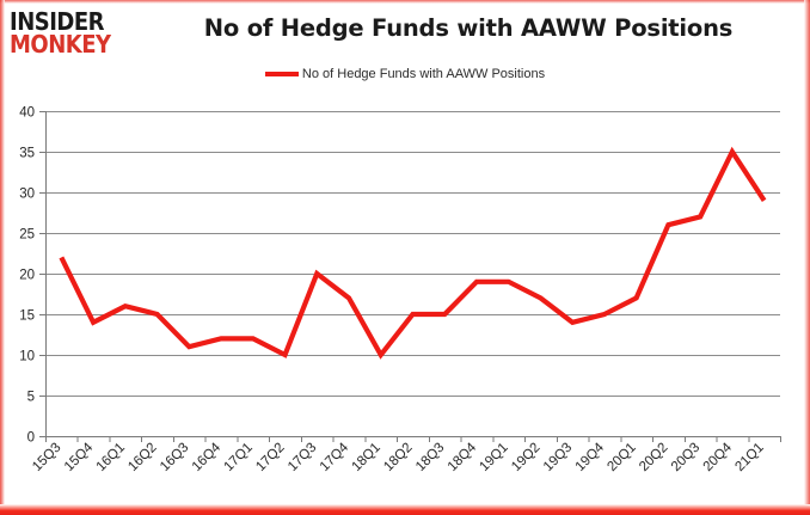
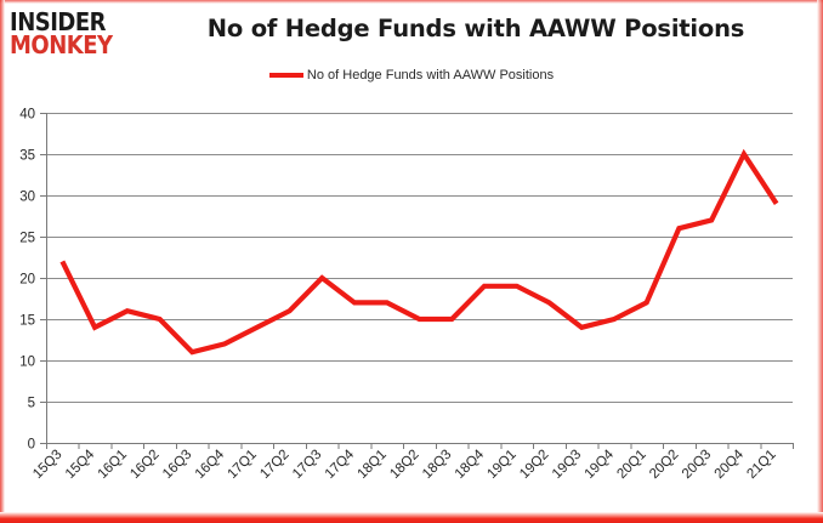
17Q1: 12 -> 14
17Q2: 10 -> 16
18Q1: 10 -> 17
